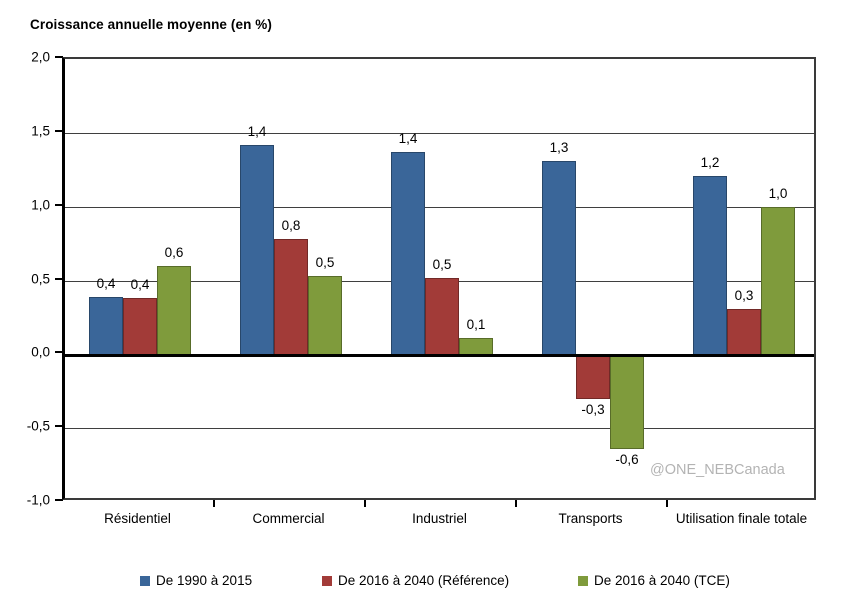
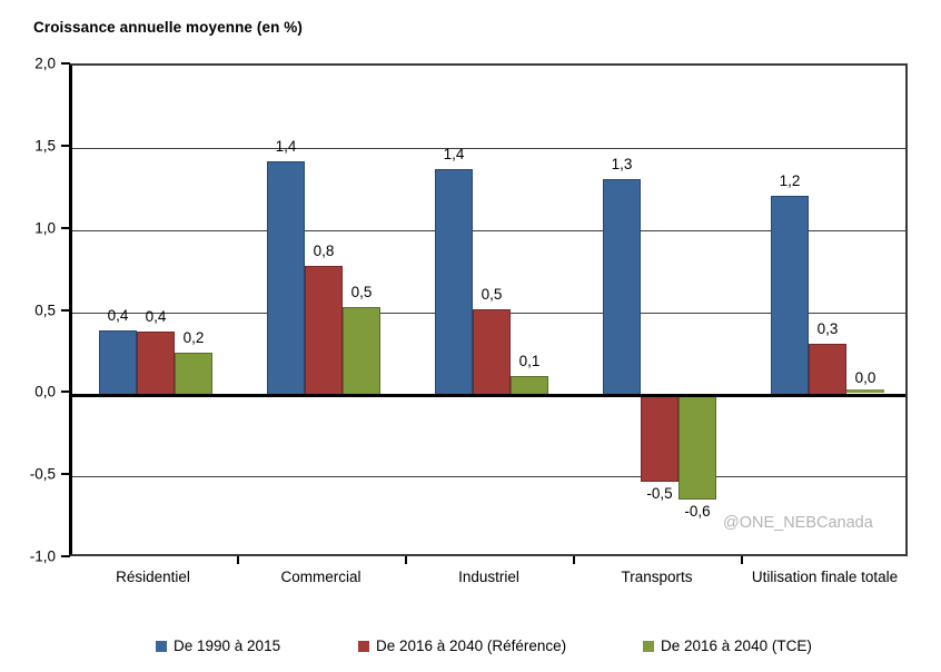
De 2016 à 2040 (TCE)/Résidentiel: 0,6 -> 0,2
De 2016 à 2040 (Référence)/Transports: -0,3 -> -0,5
De 2016 à 2040 (TCE)/Utilisation finale totale: 1,0 -> 0,0
